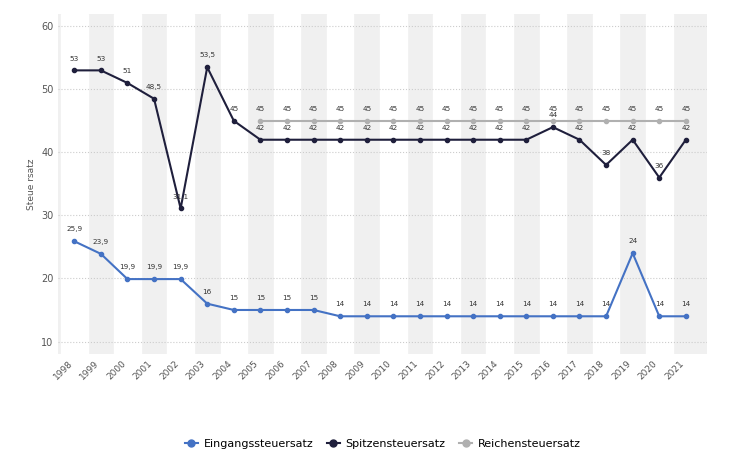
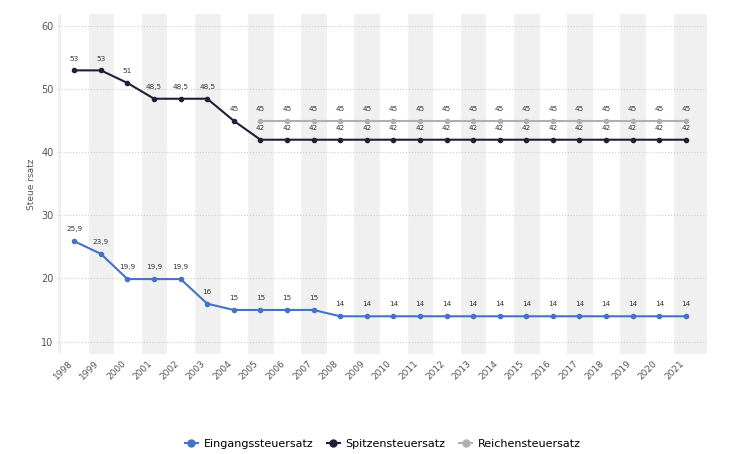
Spitzensteuersatz/2002: 31,1 -> 48,5
Spitzensteuersatz/2003: 53,5 -> 48,5
Spitzensteuersatz/2016: 44 -> 42
Spitzensteuersatz/2018: 38 -> 42
Eingangssteuersatz/2019: 24 -> 14
Spitzensteuersatz/2020: 36 -> 42
